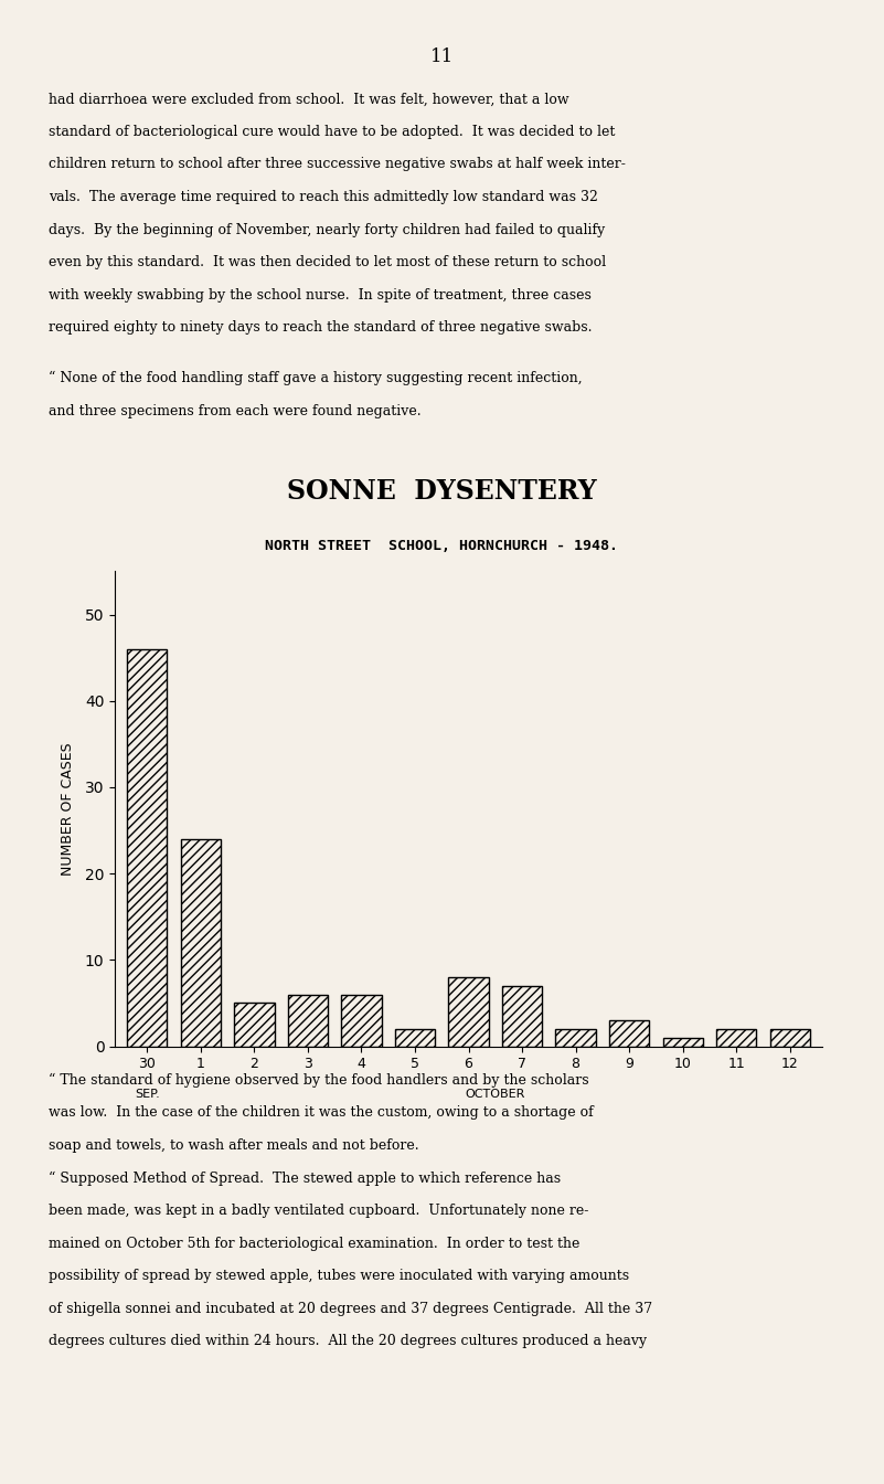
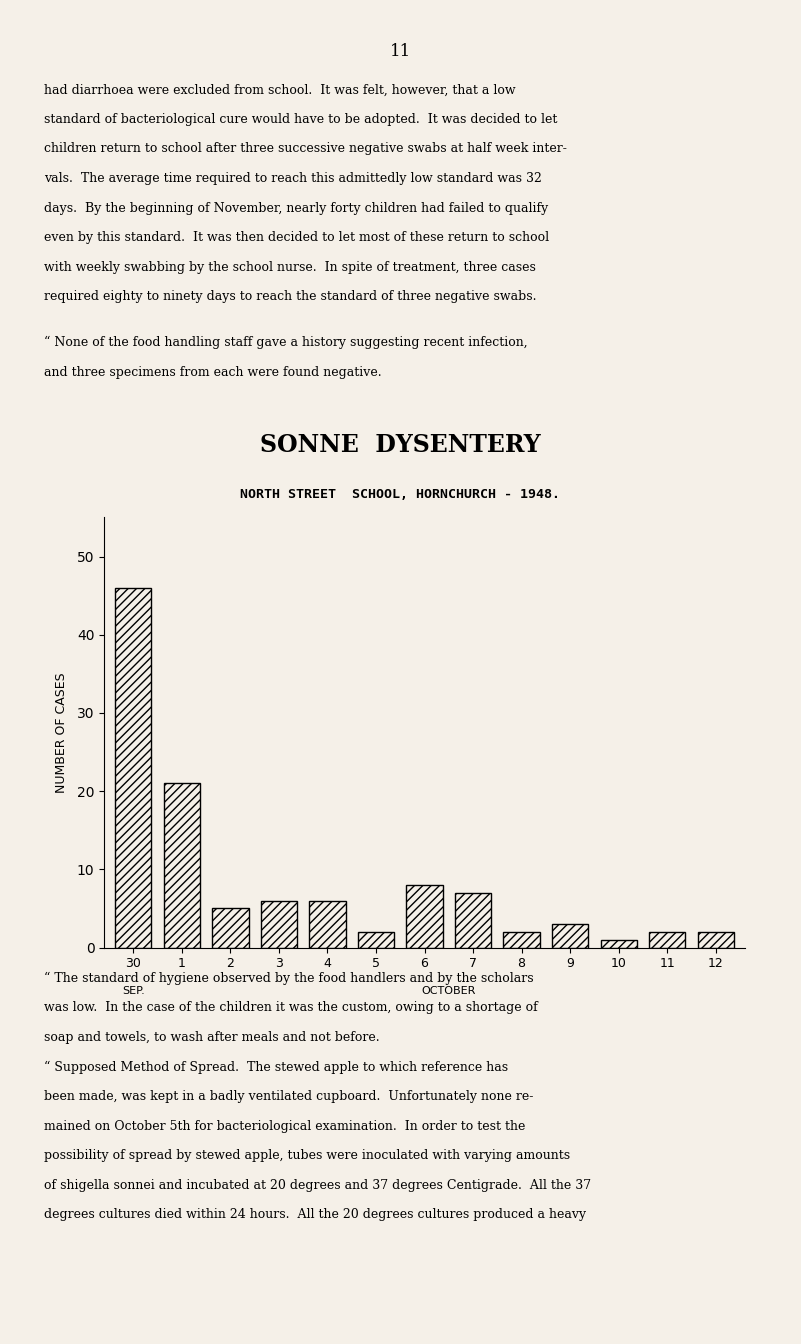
1: 24 -> 21
